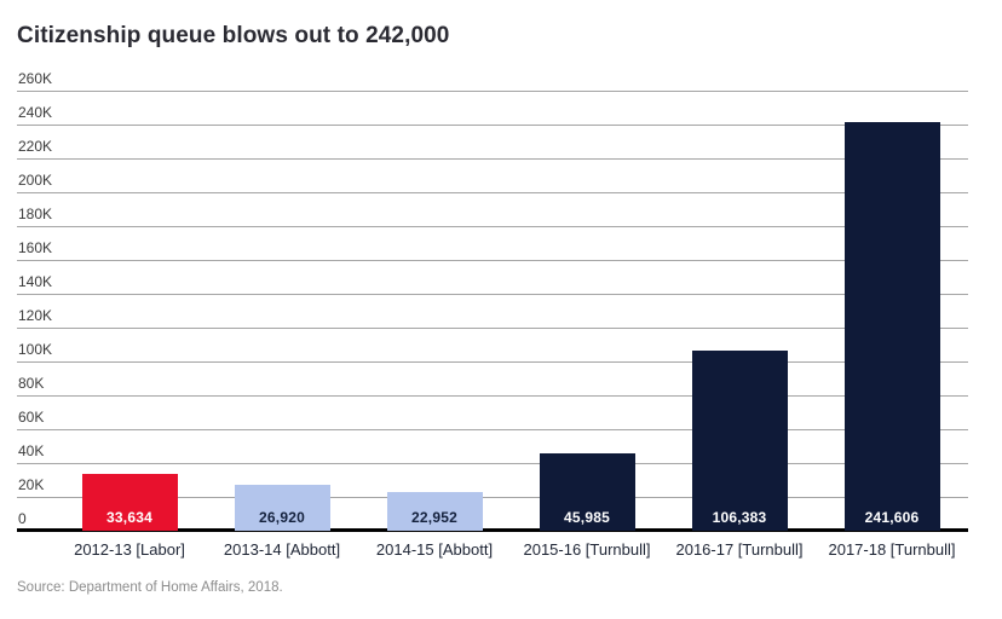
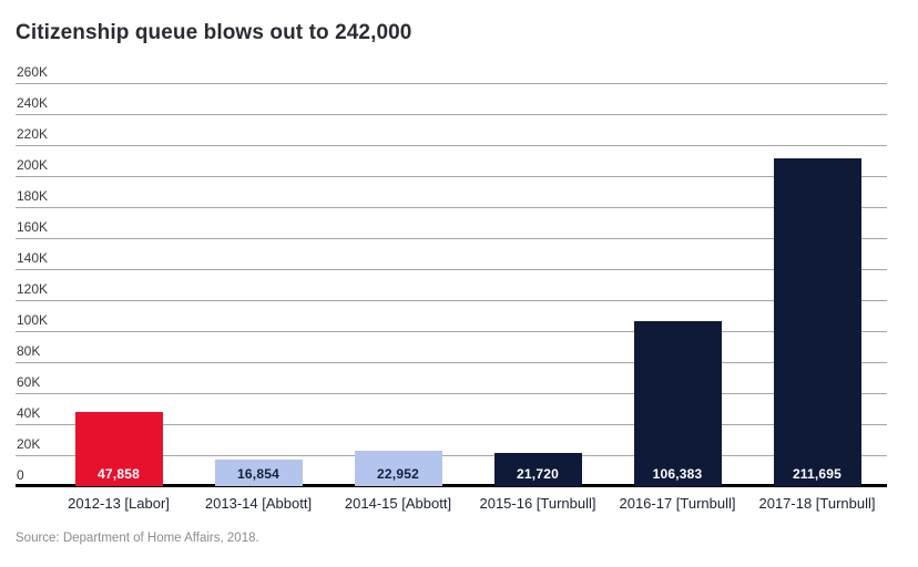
2012-13 [Labor]: 33,634 -> 47,858
2013-14 [Abbott]: 26,920 -> 16,854
2015-16 [Turnbull]: 45,985 -> 21,720
2017-18 [Turnbull]: 241,606 -> 211,695
